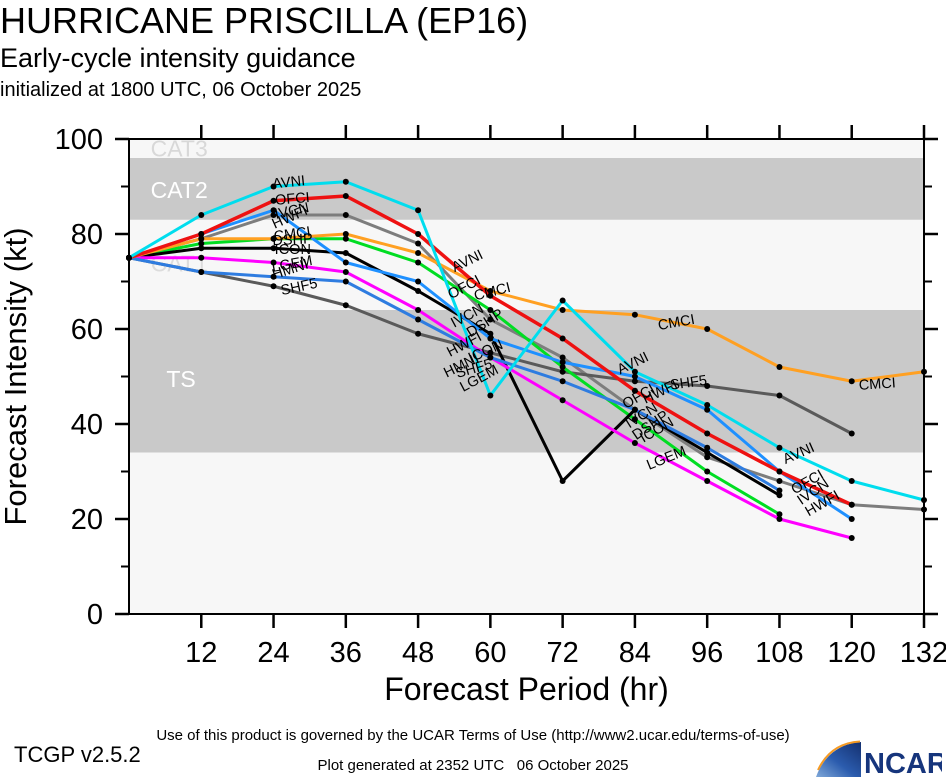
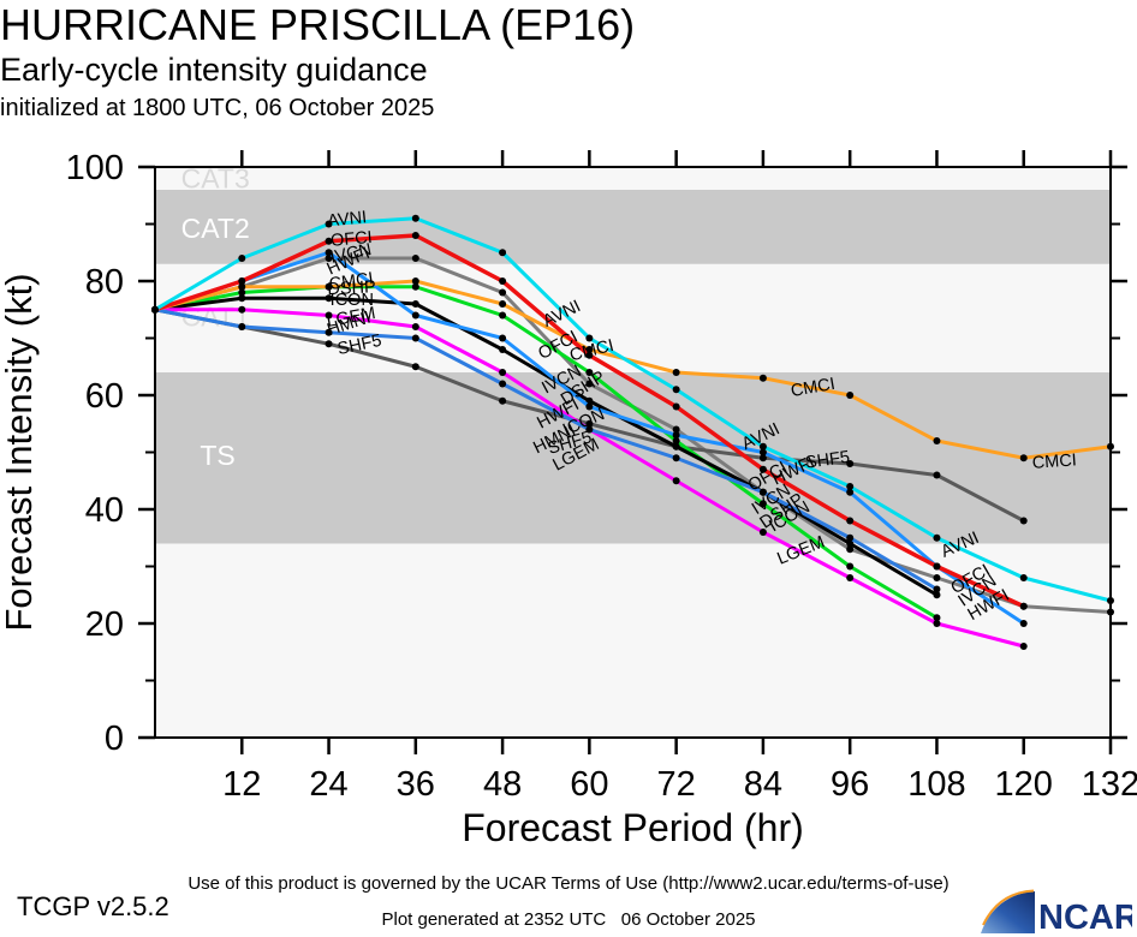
AVNI/60: 46 -> 70
ICON/72: 28 -> 51
AVNI/72: 66 -> 61
